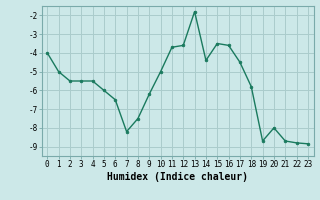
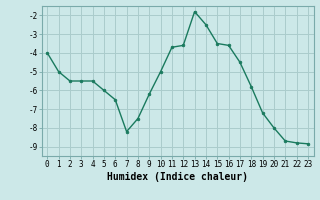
14: -4.4 -> -2.5
19: -8.7 -> -7.2
